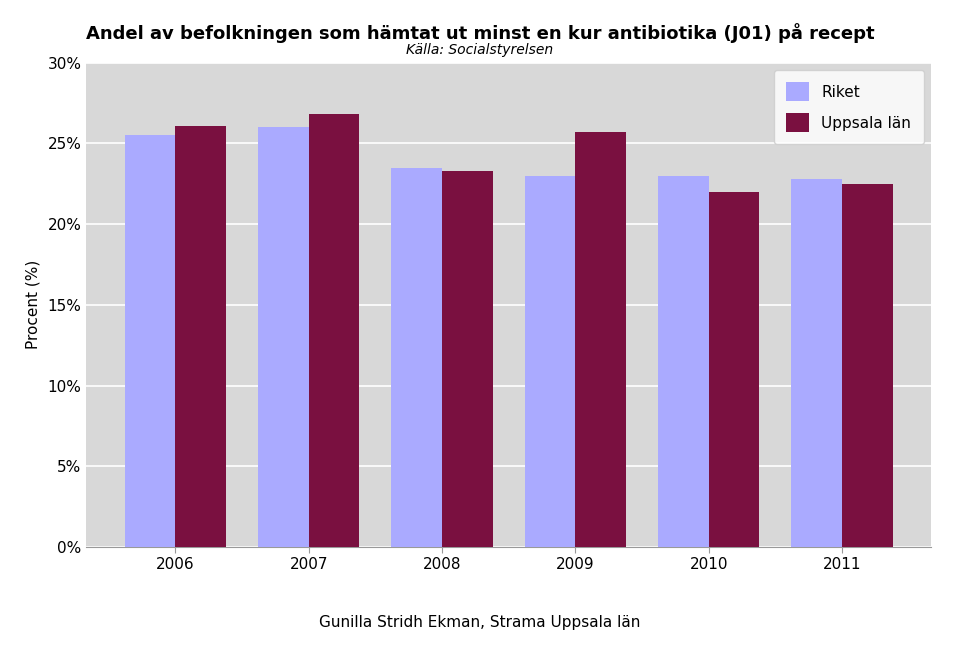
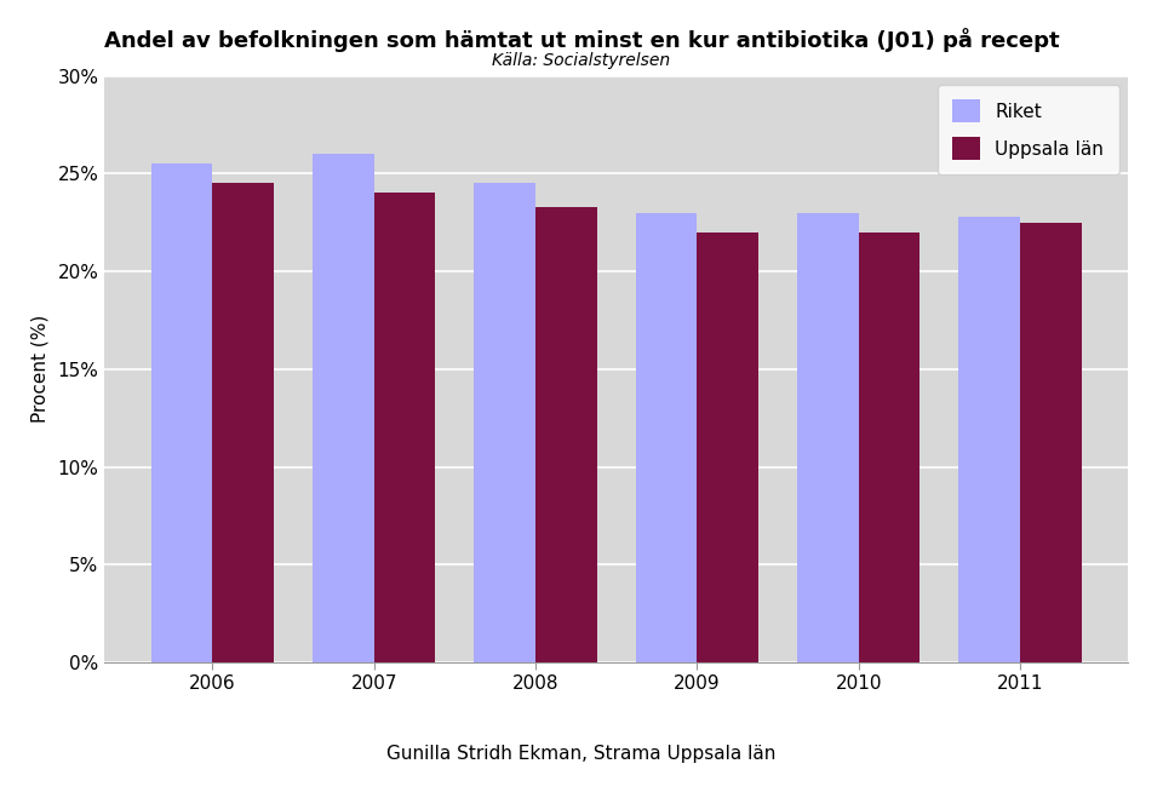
Uppsala län/2006: 26.1% -> 24.5%
Uppsala län/2007: 26.8% -> 24.0%
Riket/2008: 23.5% -> 24.5%
Uppsala län/2009: 25.7% -> 22.0%
